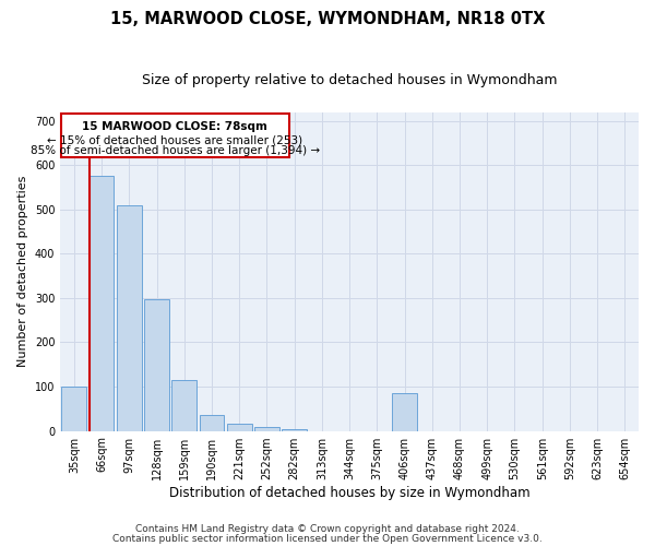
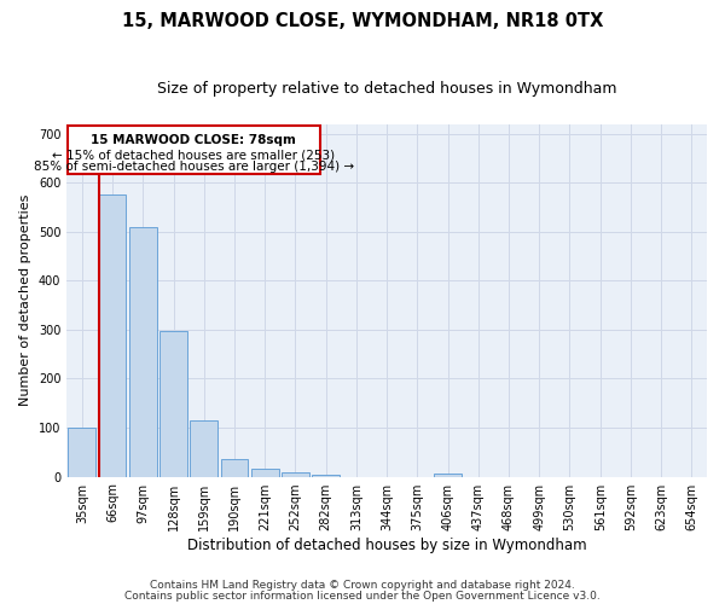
406sqm: 85 -> 6
